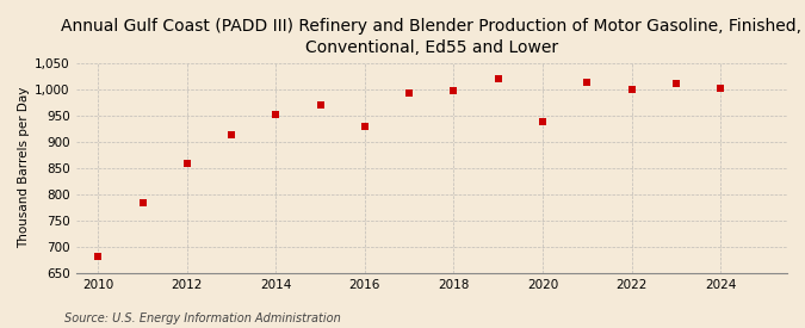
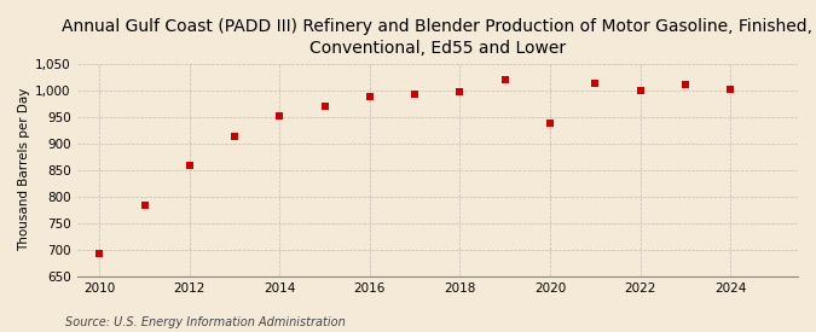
2010: 680 -> 693
2016: 930 -> 988
